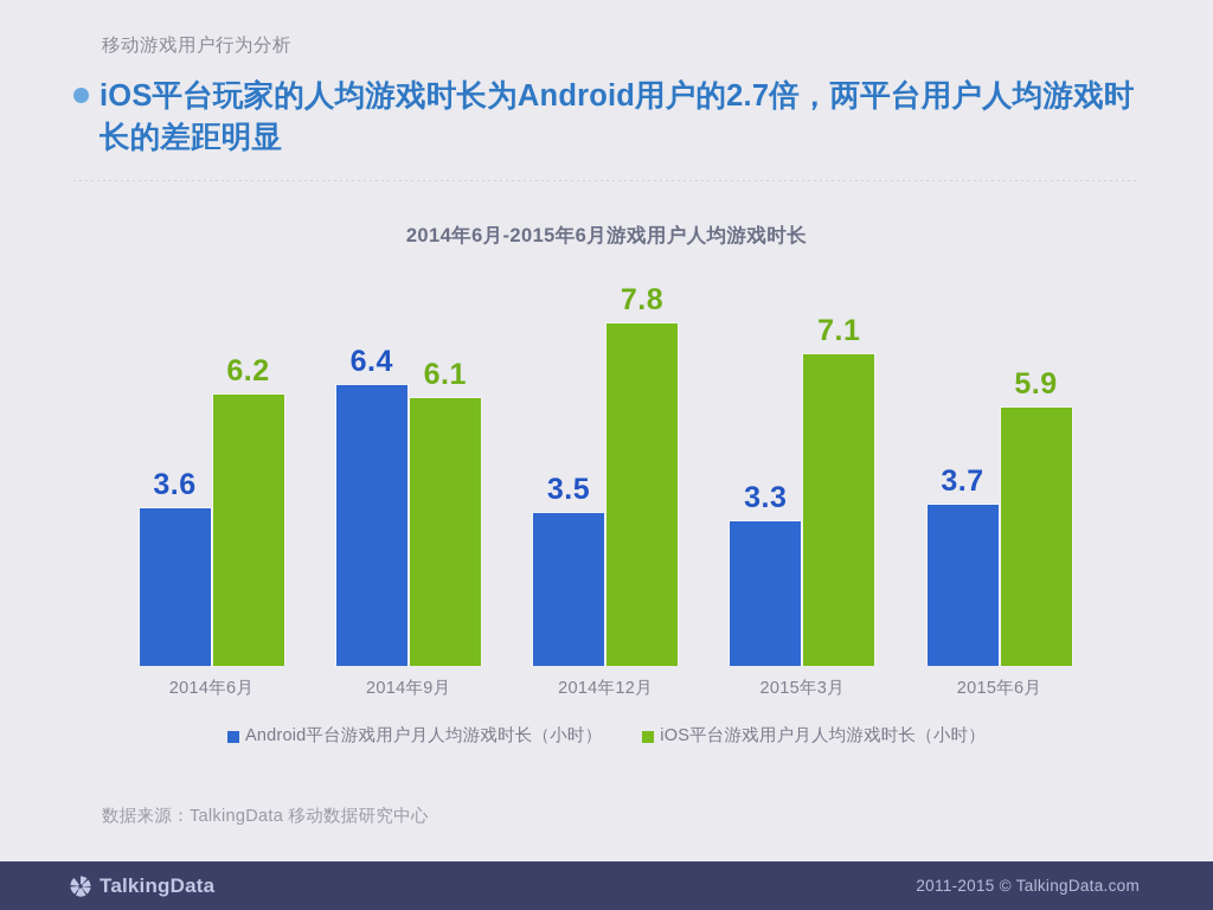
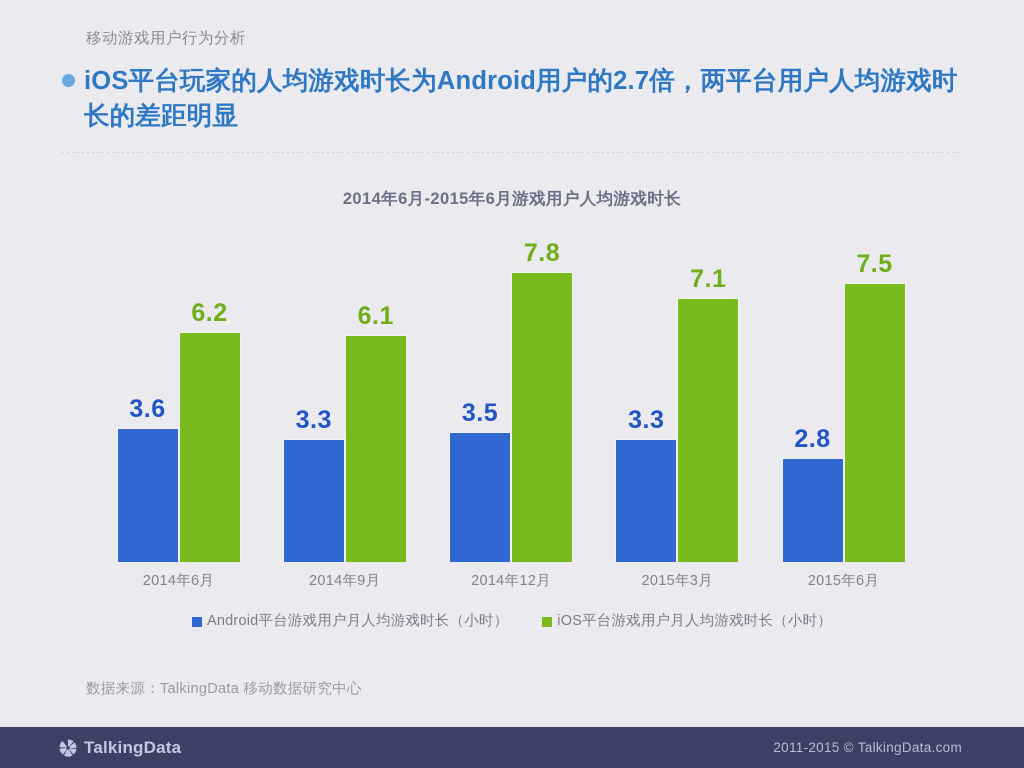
Android平台游戏用户月人均游戏时长（小时）/2014年9月: 6.4 -> 3.3
Android平台游戏用户月人均游戏时长（小时）/2015年6月: 3.7 -> 2.8
iOS平台游戏用户月人均游戏时长（小时）/2015年6月: 5.9 -> 7.5
